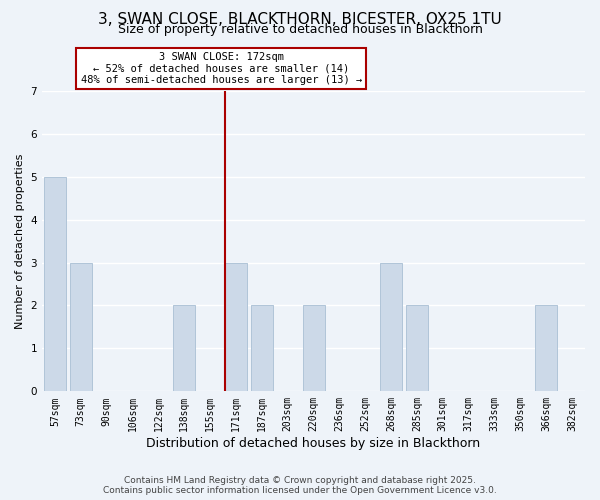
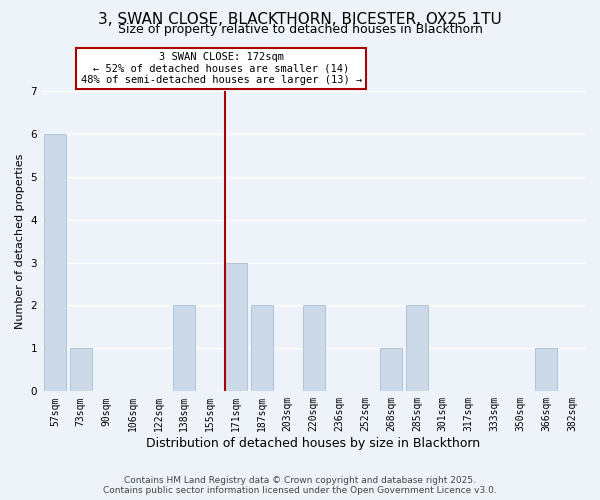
57sqm: 5 -> 6
73sqm: 3 -> 1
268sqm: 3 -> 1
366sqm: 2 -> 1
